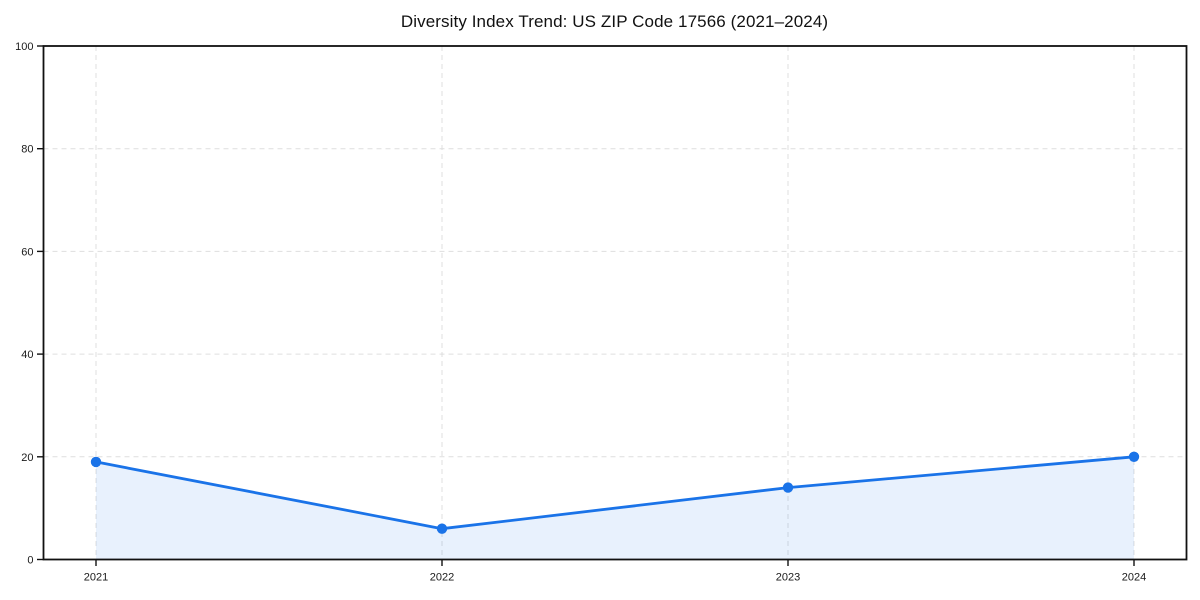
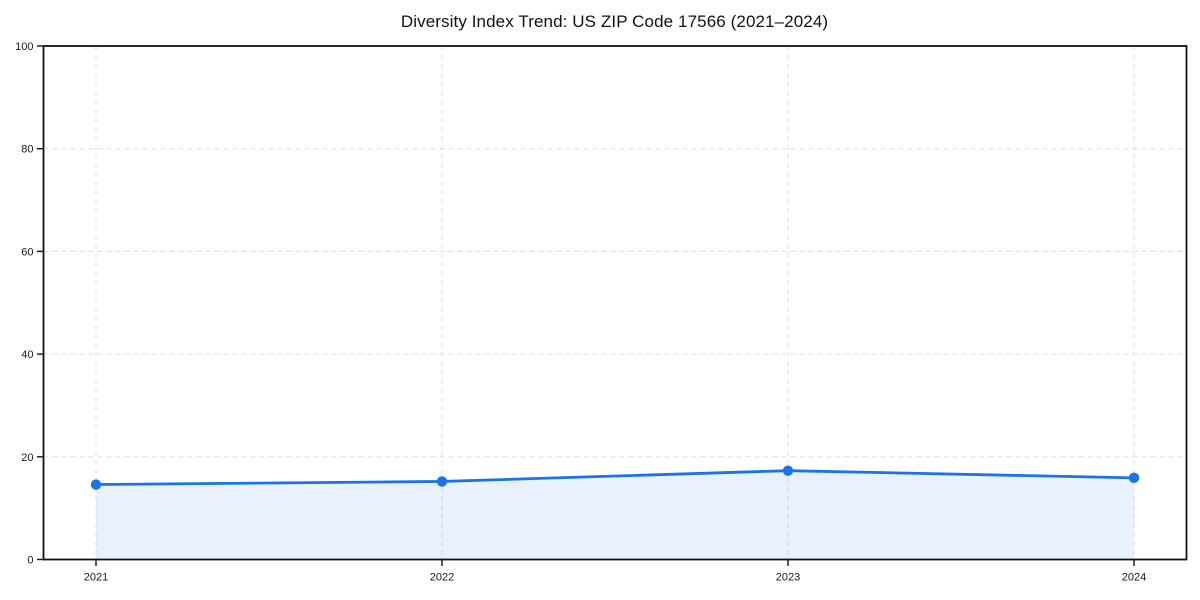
2021: 19 -> 15
2022: 6 -> 15
2023: 14 -> 17
2024: 20 -> 16
